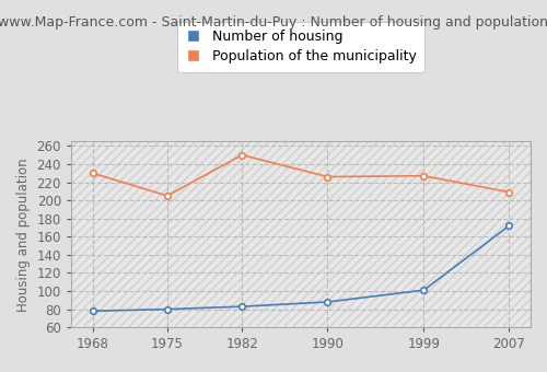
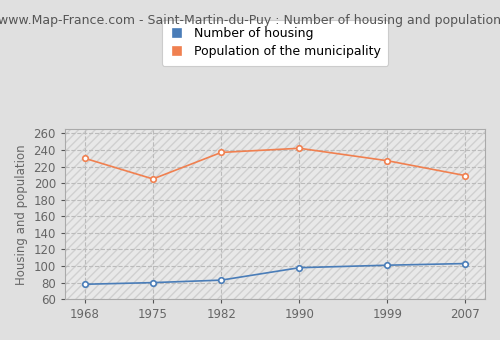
Population of the municipality/1982: 250 -> 237
Number of housing/1990: 88 -> 98
Population of the municipality/1990: 226 -> 242
Number of housing/2007: 172 -> 103
